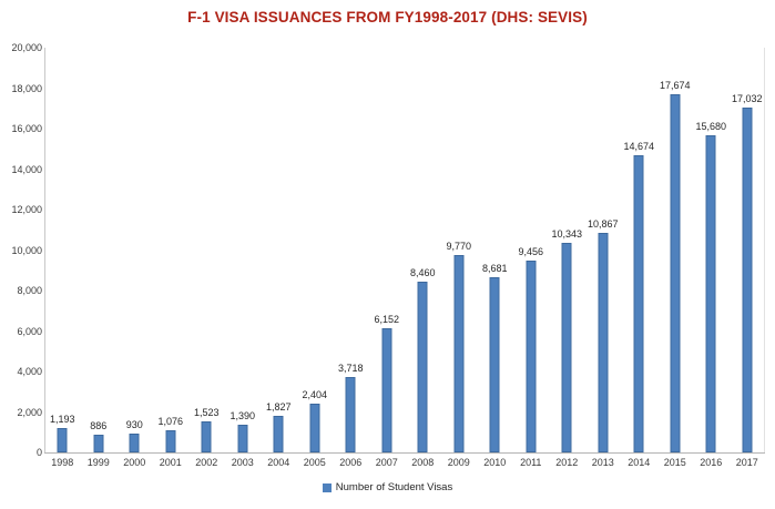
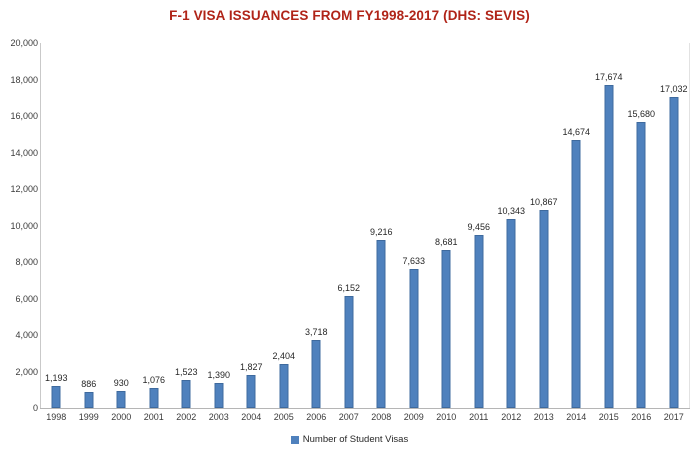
2008: 8,460 -> 9,216
2009: 9,770 -> 7,633
